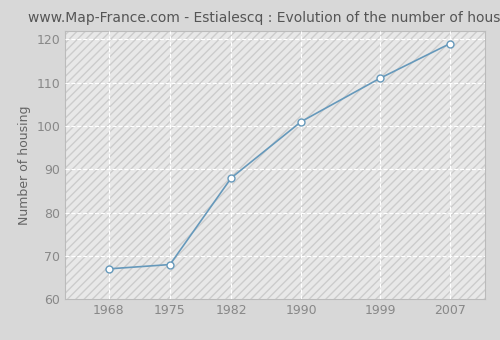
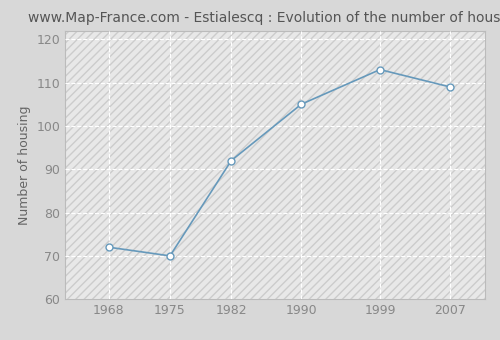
1968: 67 -> 72
1975: 68 -> 70
1982: 88 -> 92
1990: 101 -> 105
1999: 111 -> 113
2007: 119 -> 109
